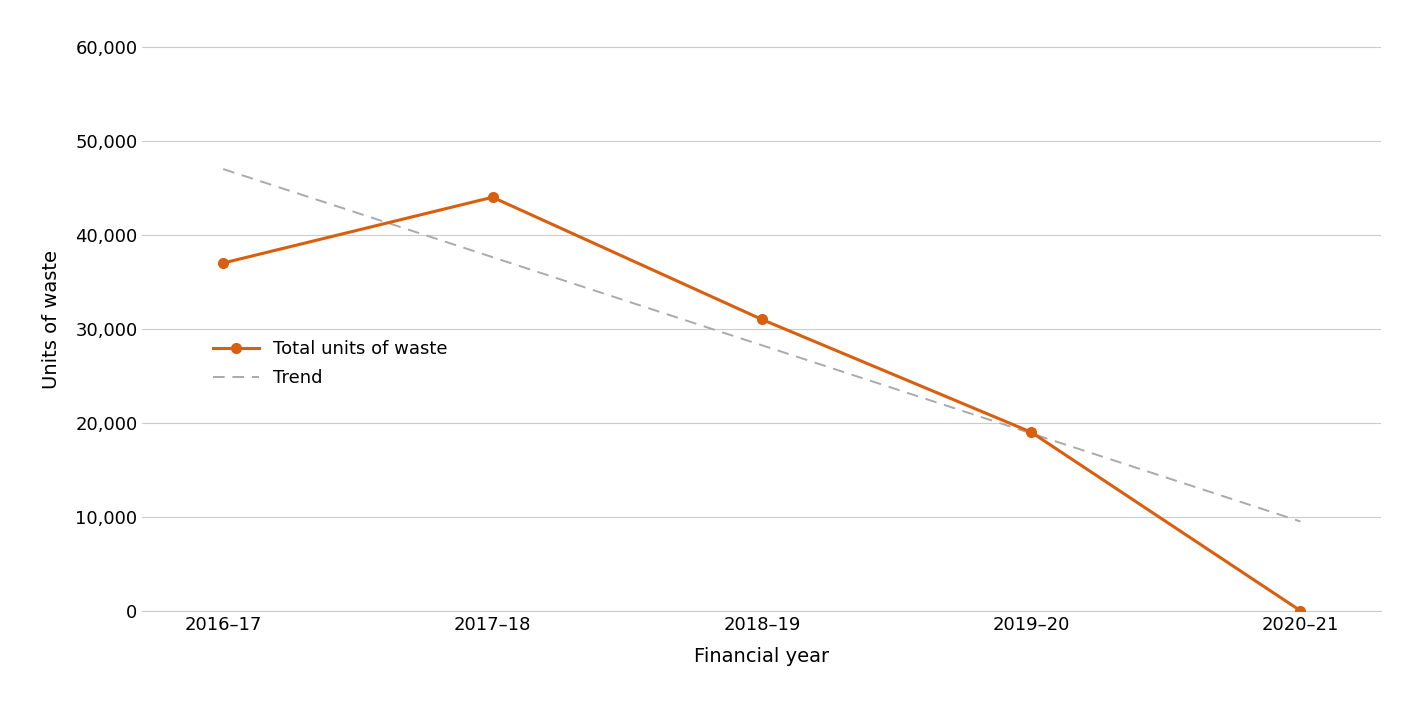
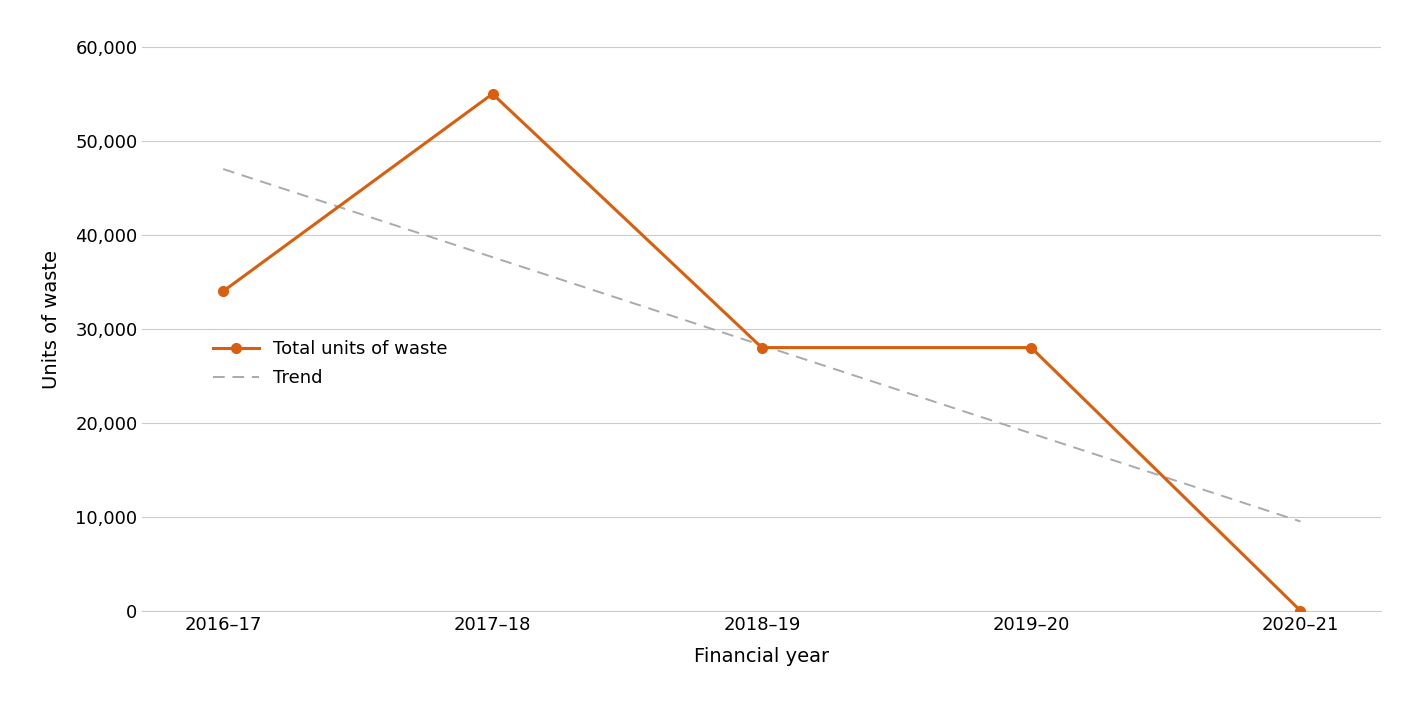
Total units of waste/2016–17: 37,000 -> 34,000
Total units of waste/2017–18: 44,000 -> 55,000
Total units of waste/2018–19: 31,000 -> 28,000
Total units of waste/2019–20: 19,000 -> 28,000
